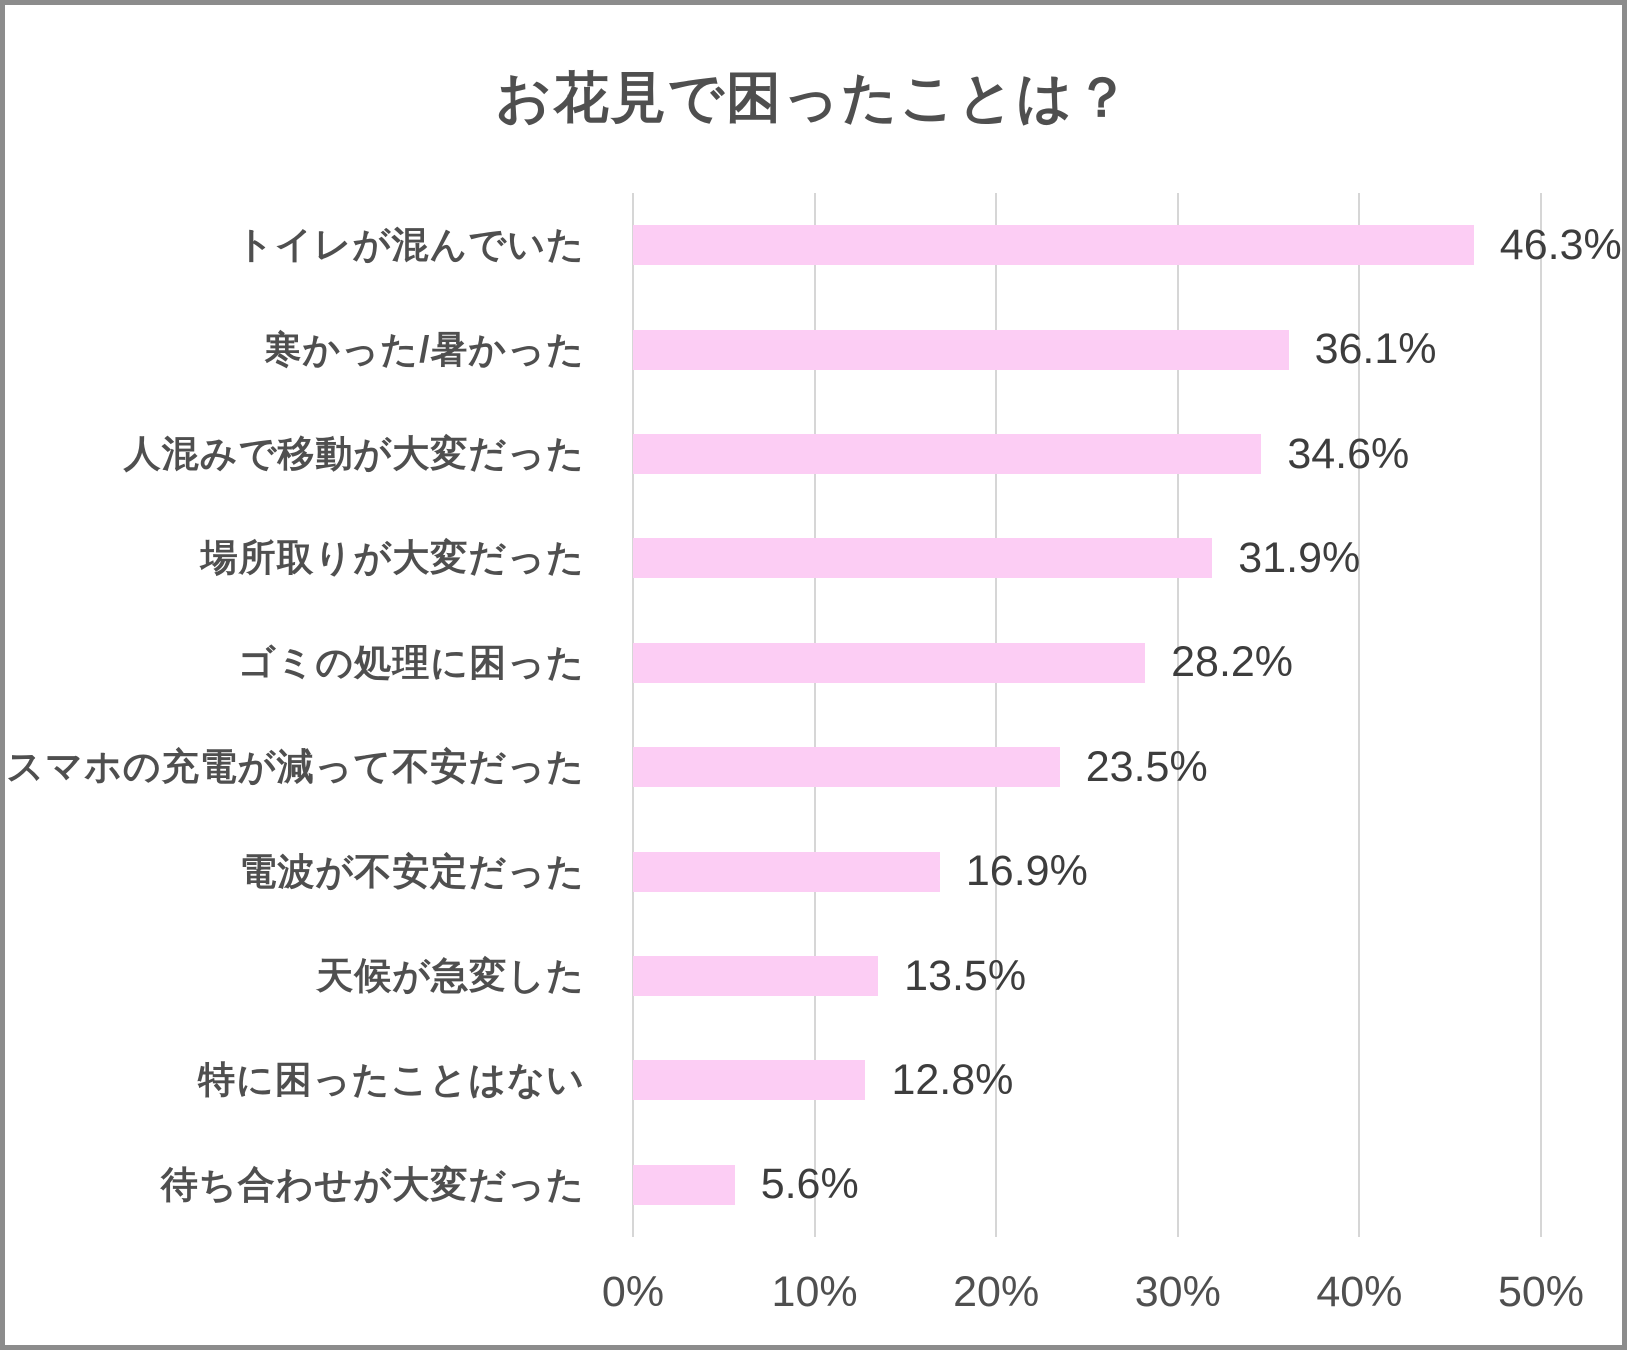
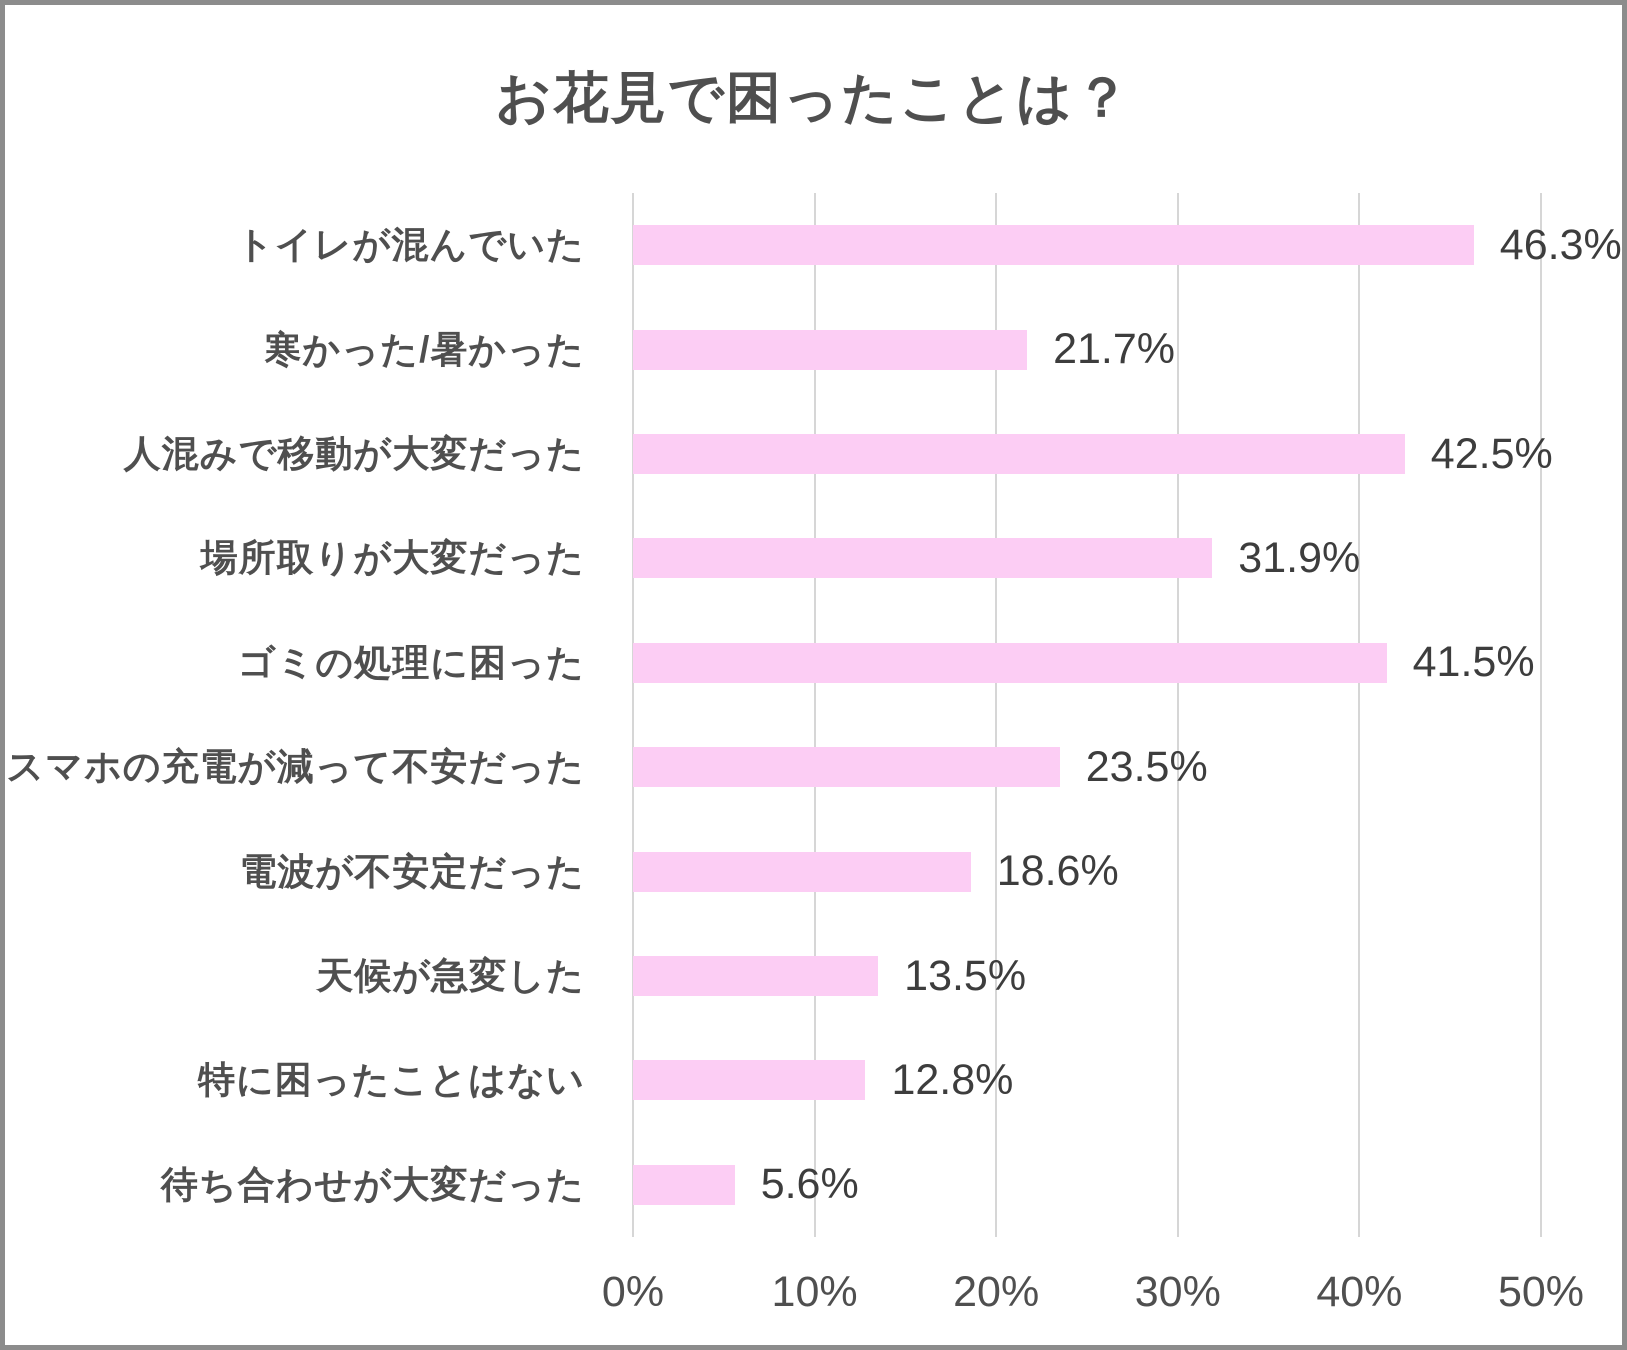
寒かった/暑かった: 36.1% -> 21.7%
人混みで移動が大変だった: 34.6% -> 42.5%
ゴミの処理に困った: 28.2% -> 41.5%
電波が不安定だった: 16.9% -> 18.6%
